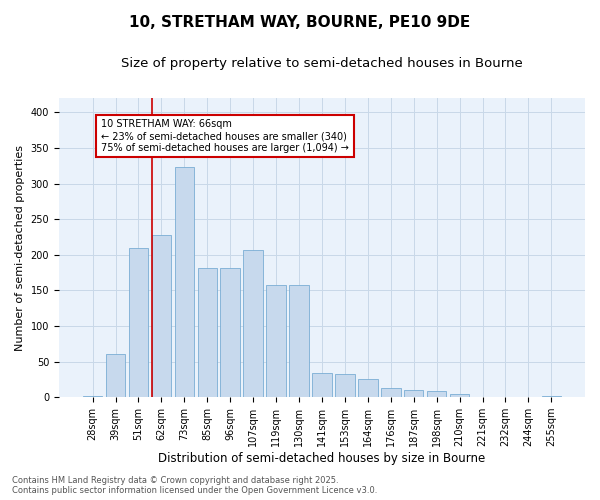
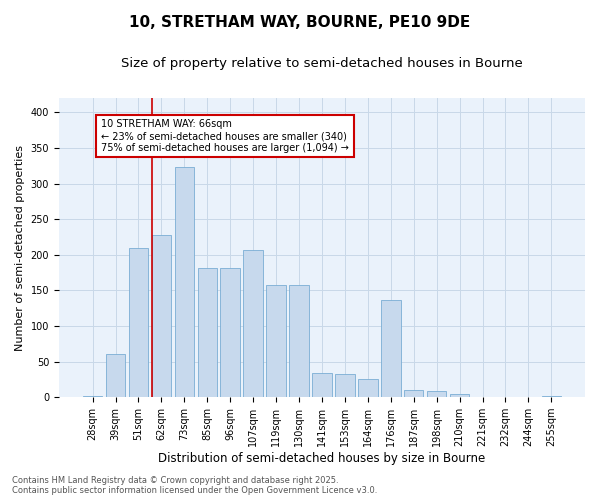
176sqm: 13 -> 136
